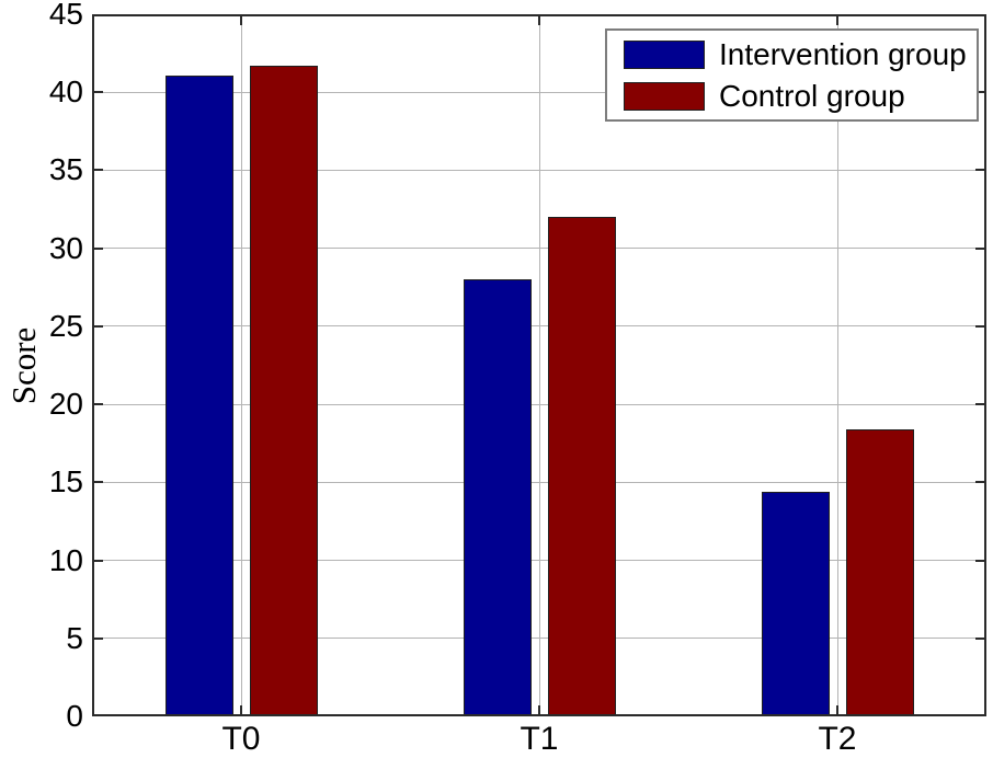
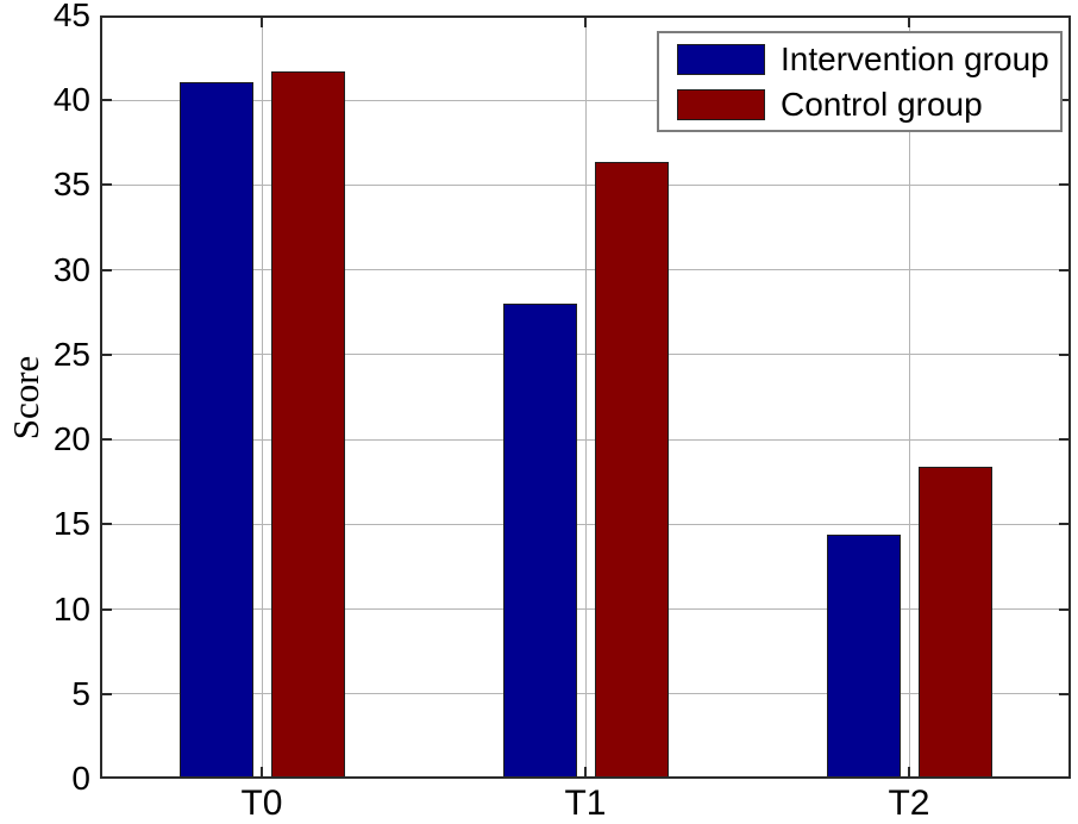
Control group/T1: 32.0 -> 36.4
